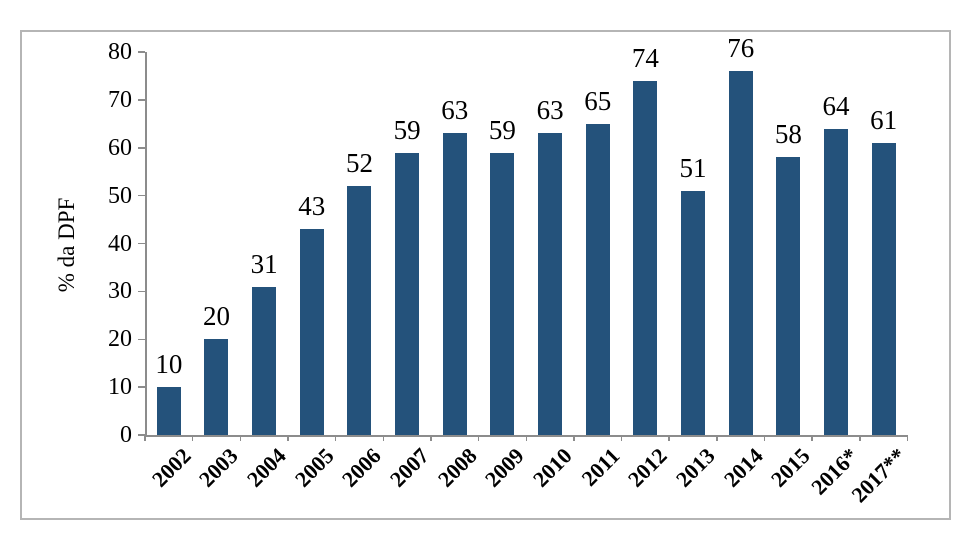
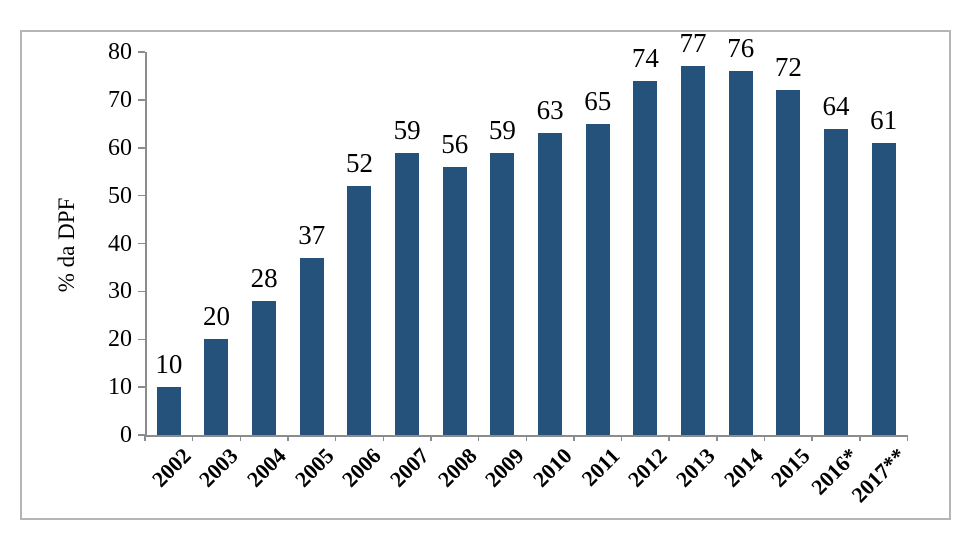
2004: 31 -> 28
2005: 43 -> 37
2008: 63 -> 56
2013: 51 -> 77
2015: 58 -> 72
